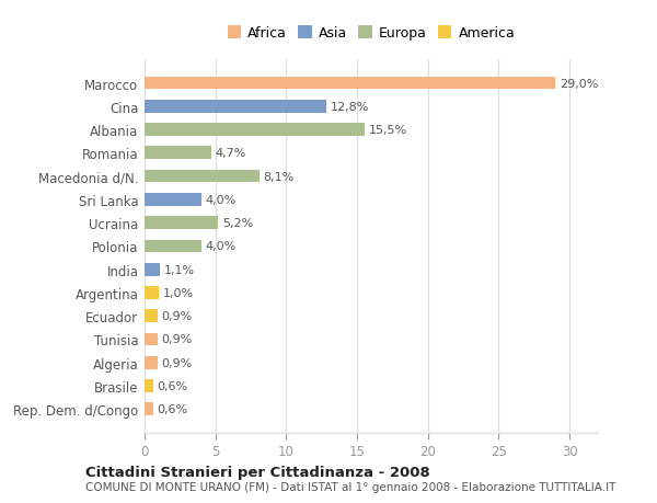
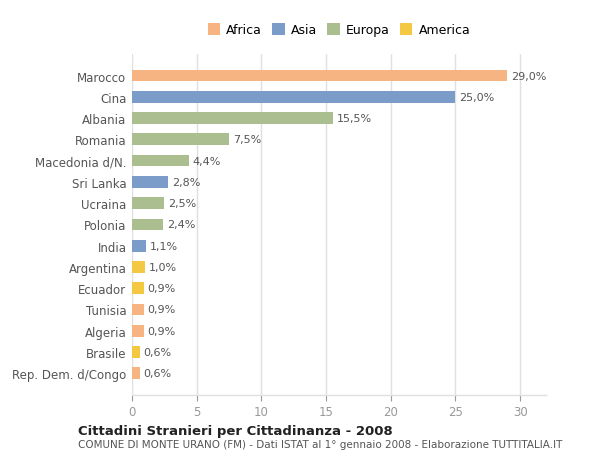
Cina: 12,8% -> 25,0%
Romania: 4,7% -> 7,5%
Macedonia d/N.: 8,1% -> 4,4%
Sri Lanka: 4,0% -> 2,8%
Ucraina: 5,2% -> 2,5%
Polonia: 4,0% -> 2,4%
